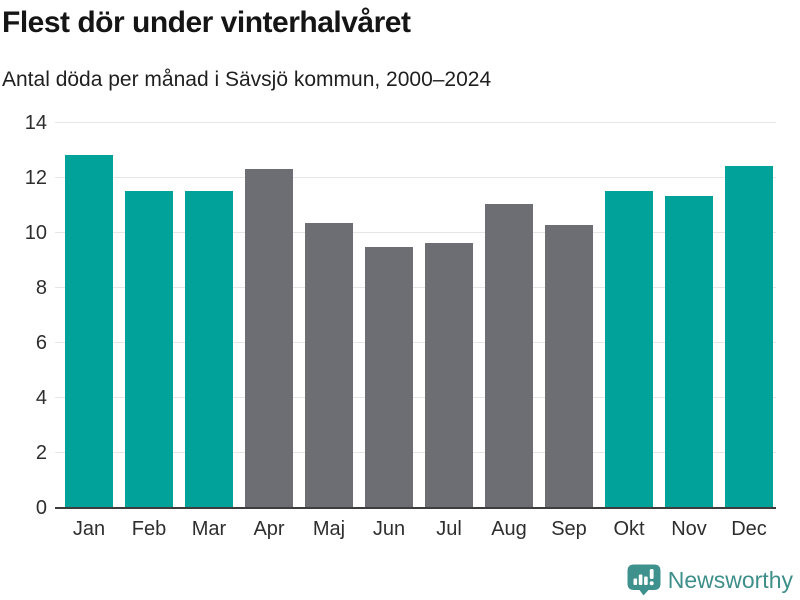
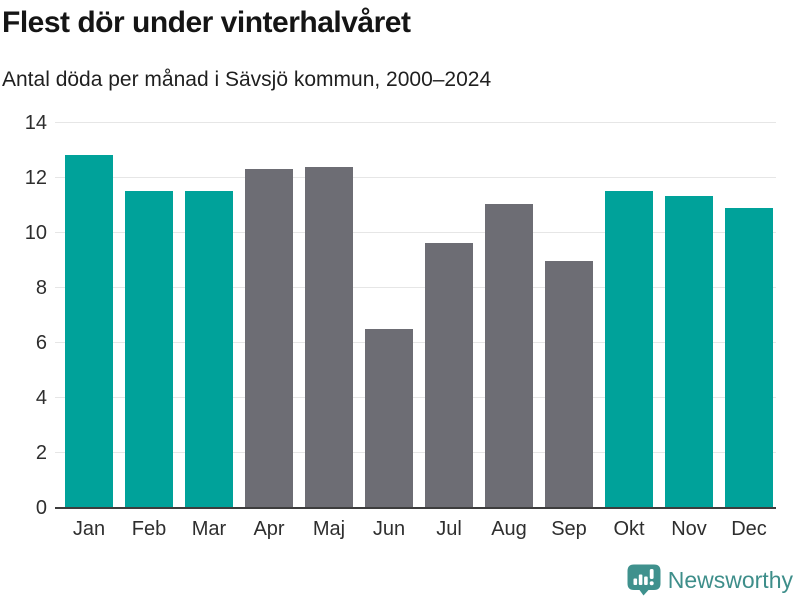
Maj: 10.4 -> 12.4
Jun: 9.5 -> 6.5
Sep: 10.3 -> 9.0
Dec: 12.4 -> 10.9
